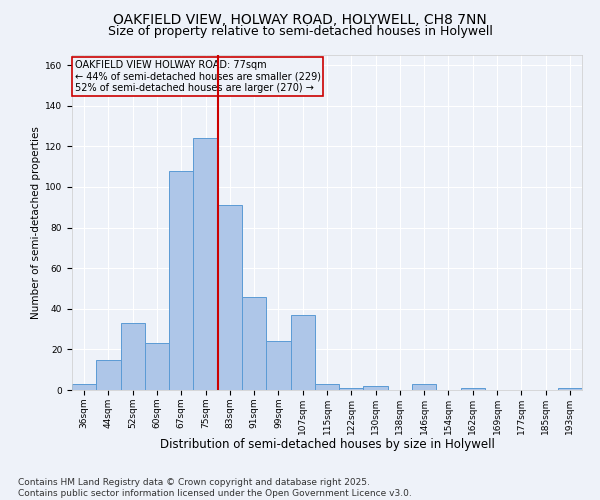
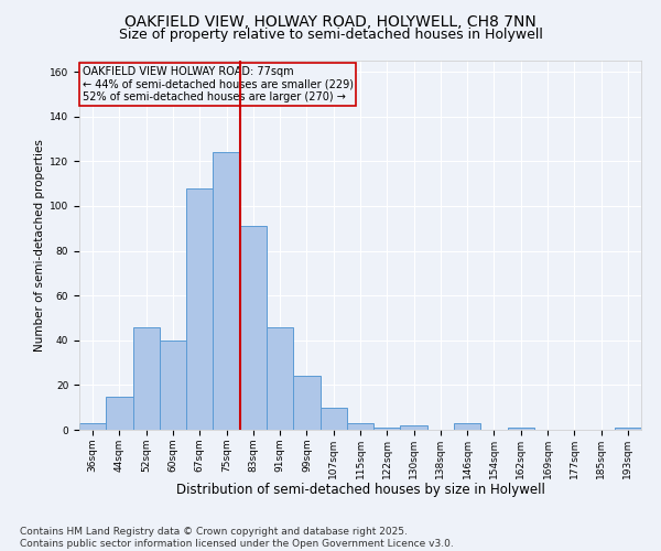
52sqm: 33 -> 46
60sqm: 23 -> 40
107sqm: 37 -> 10
